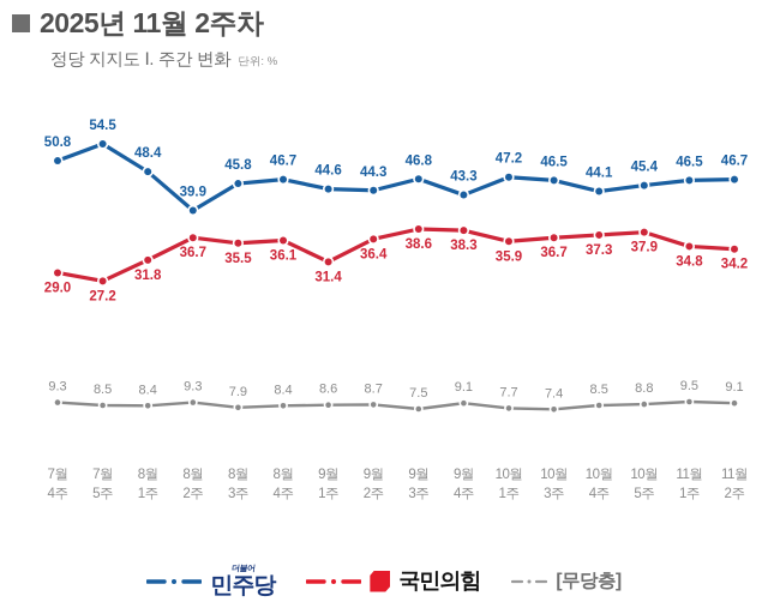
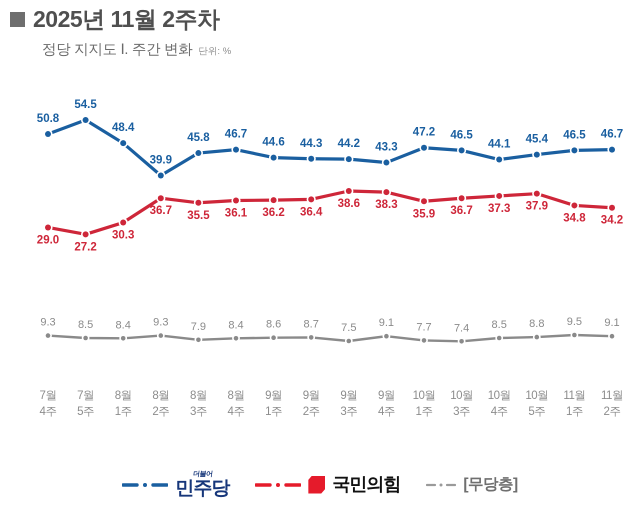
국민의힘/8월 1주: 31.8 -> 30.3
국민의힘/9월 1주: 31.4 -> 36.2
민주당/9월 3주: 46.8 -> 44.2
